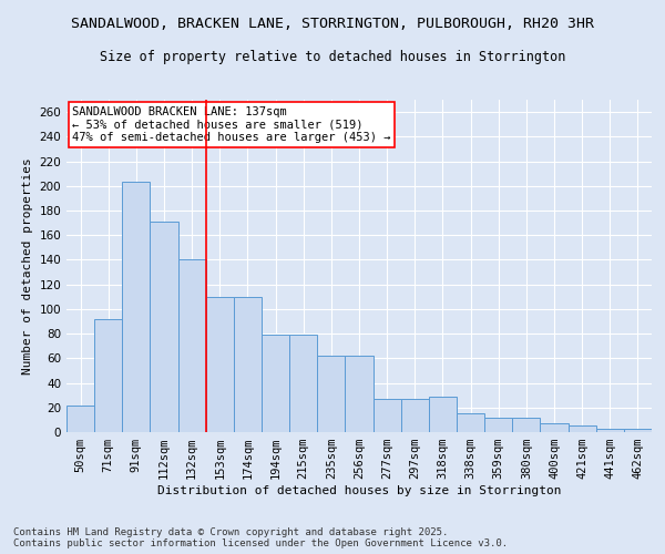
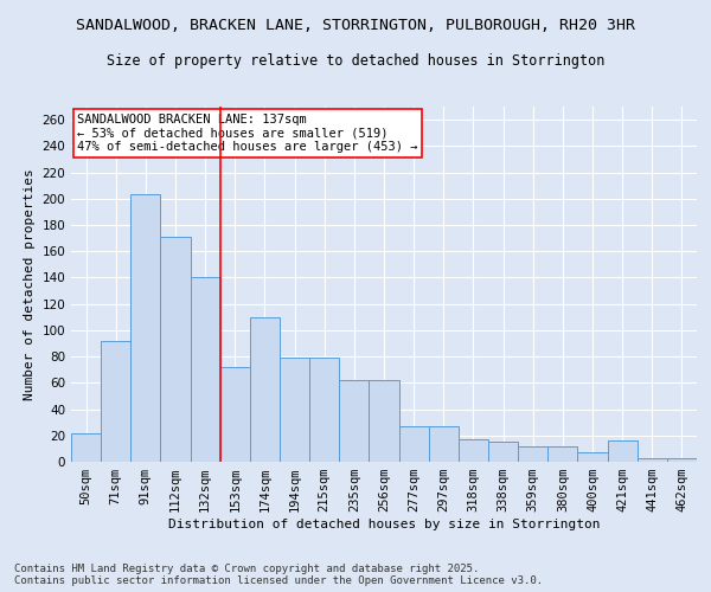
153sqm: 110 -> 72
318sqm: 29 -> 17
421sqm: 5 -> 16
